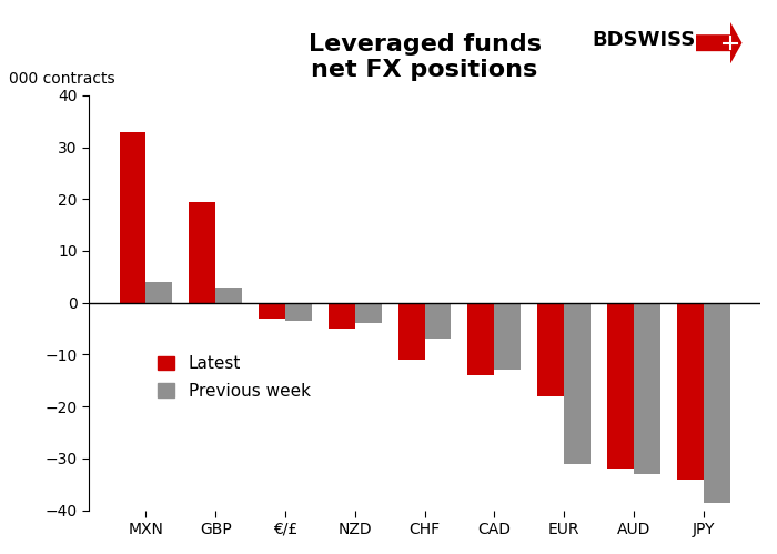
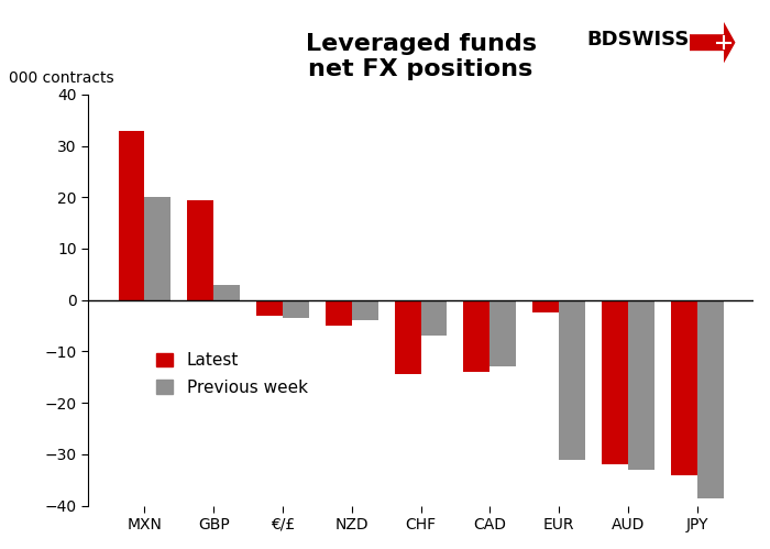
Previous week/MXN: 4.0 -> 20.0
Latest/CHF: -11.0 -> -14.5
Latest/EUR: -18.0 -> -2.5
